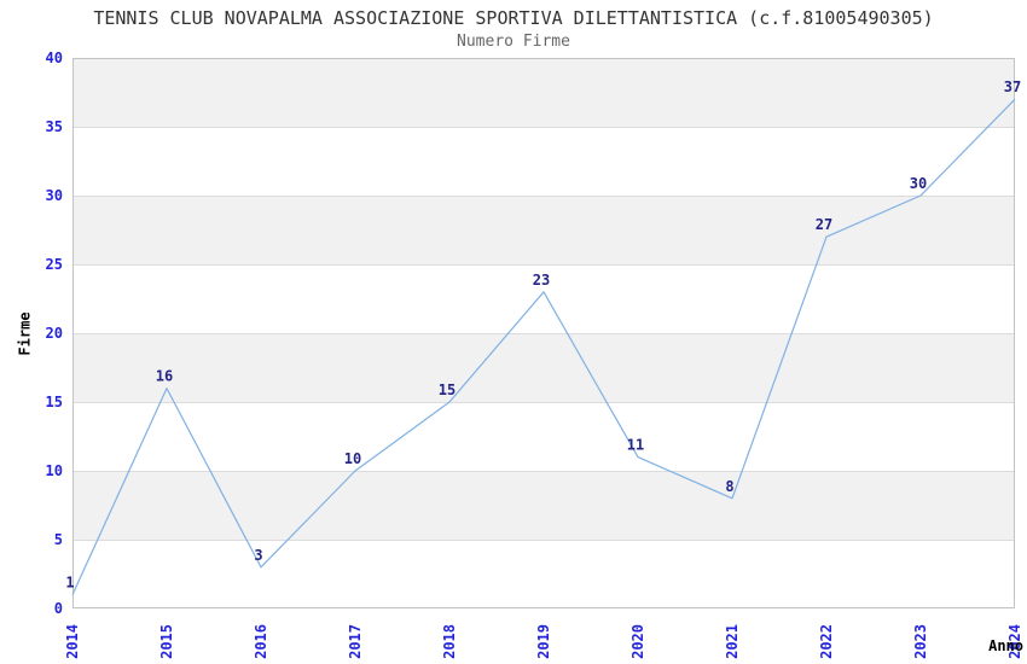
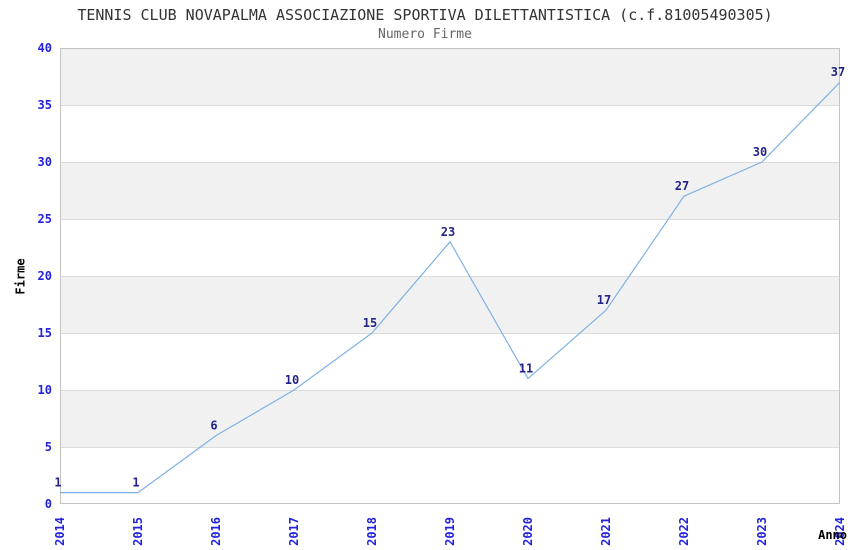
2015: 16 -> 1
2016: 3 -> 6
2021: 8 -> 17
